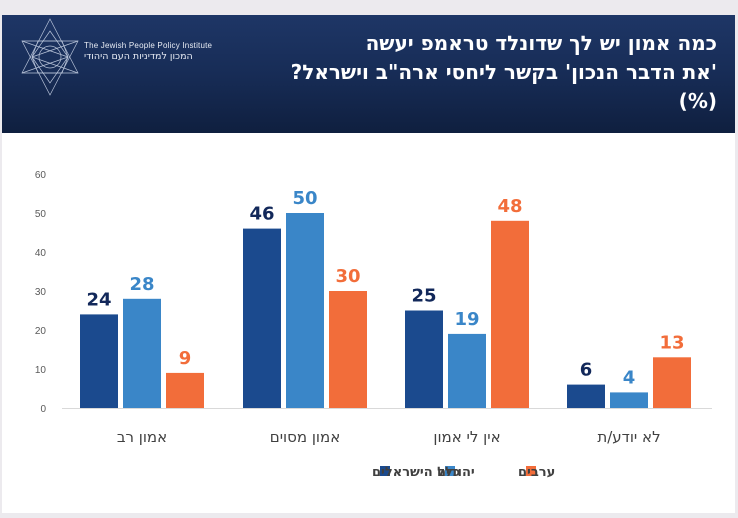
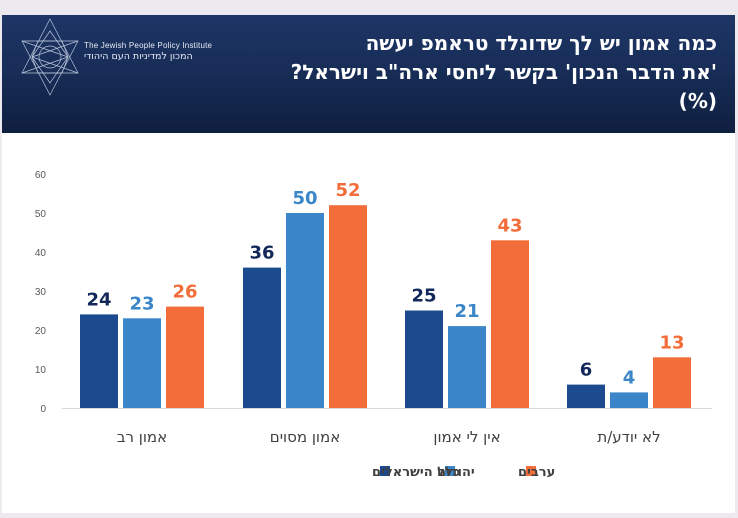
יהודים/אמון רב: 28 -> 23
ערבים/אמון רב: 9 -> 26
כלל הישראלים/אמון מסוים: 46 -> 36
ערבים/אמון מסוים: 30 -> 52
יהודים/אין לי אמון: 19 -> 21
ערבים/אין לי אמון: 48 -> 43
